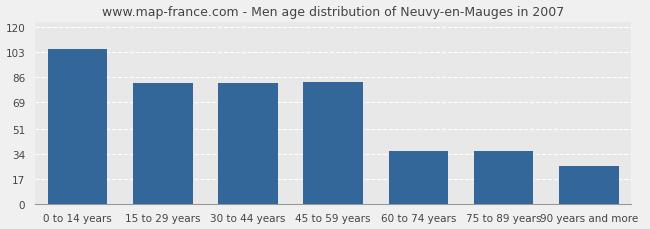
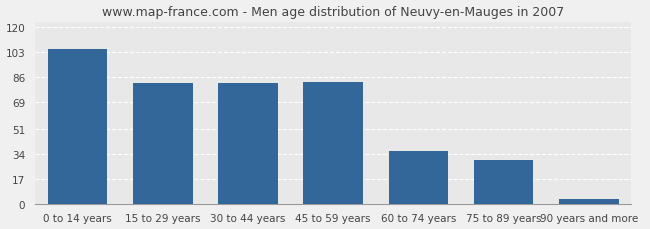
75 to 89 years: 36 -> 30
90 years and more: 26 -> 3
